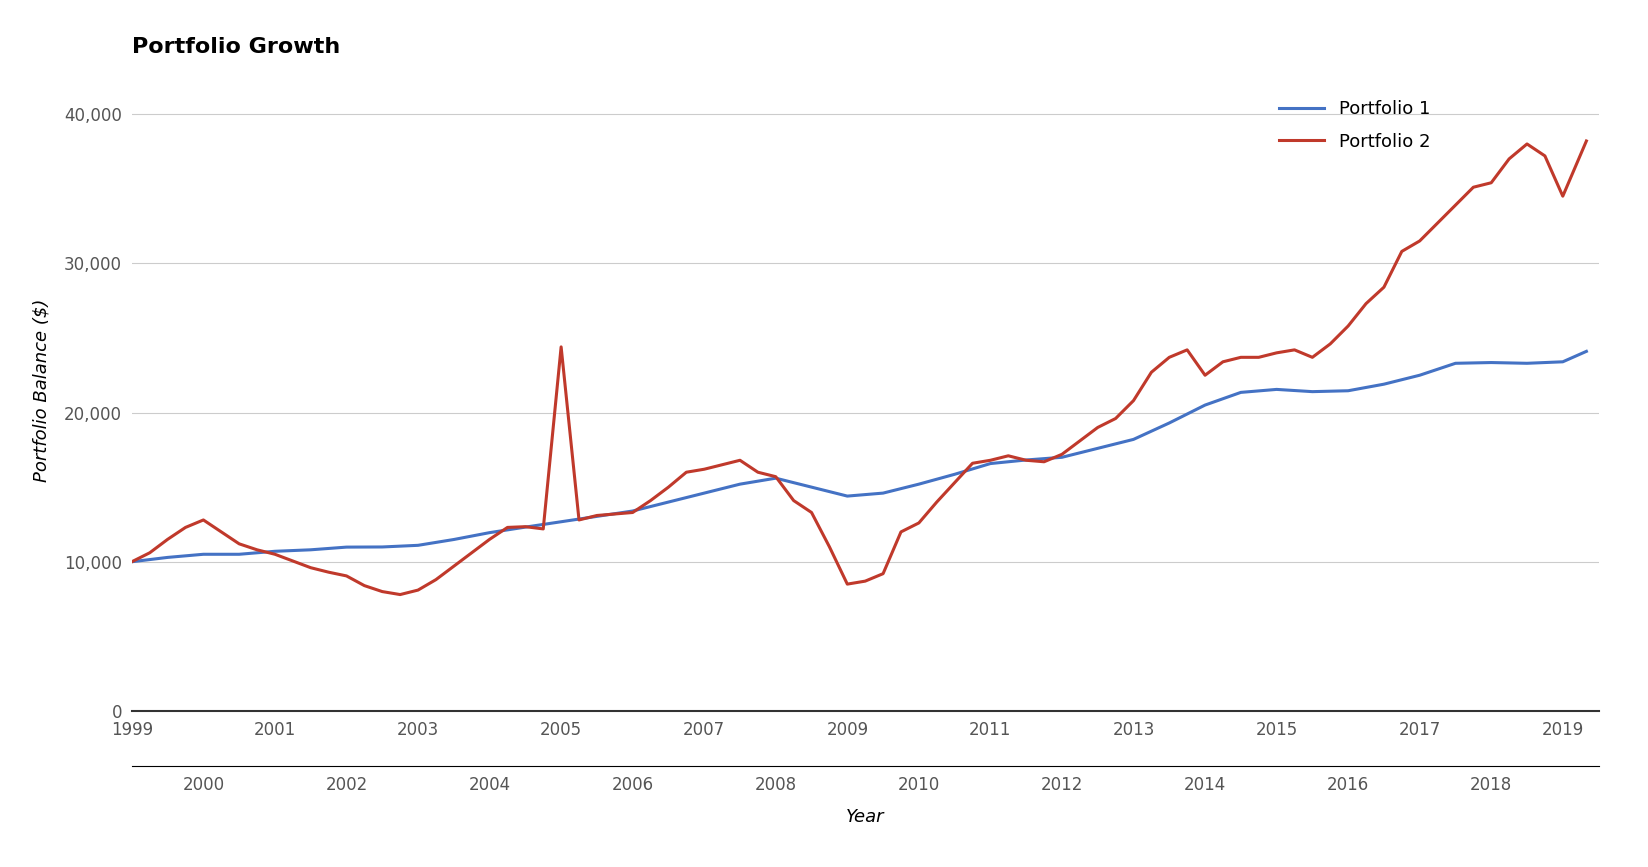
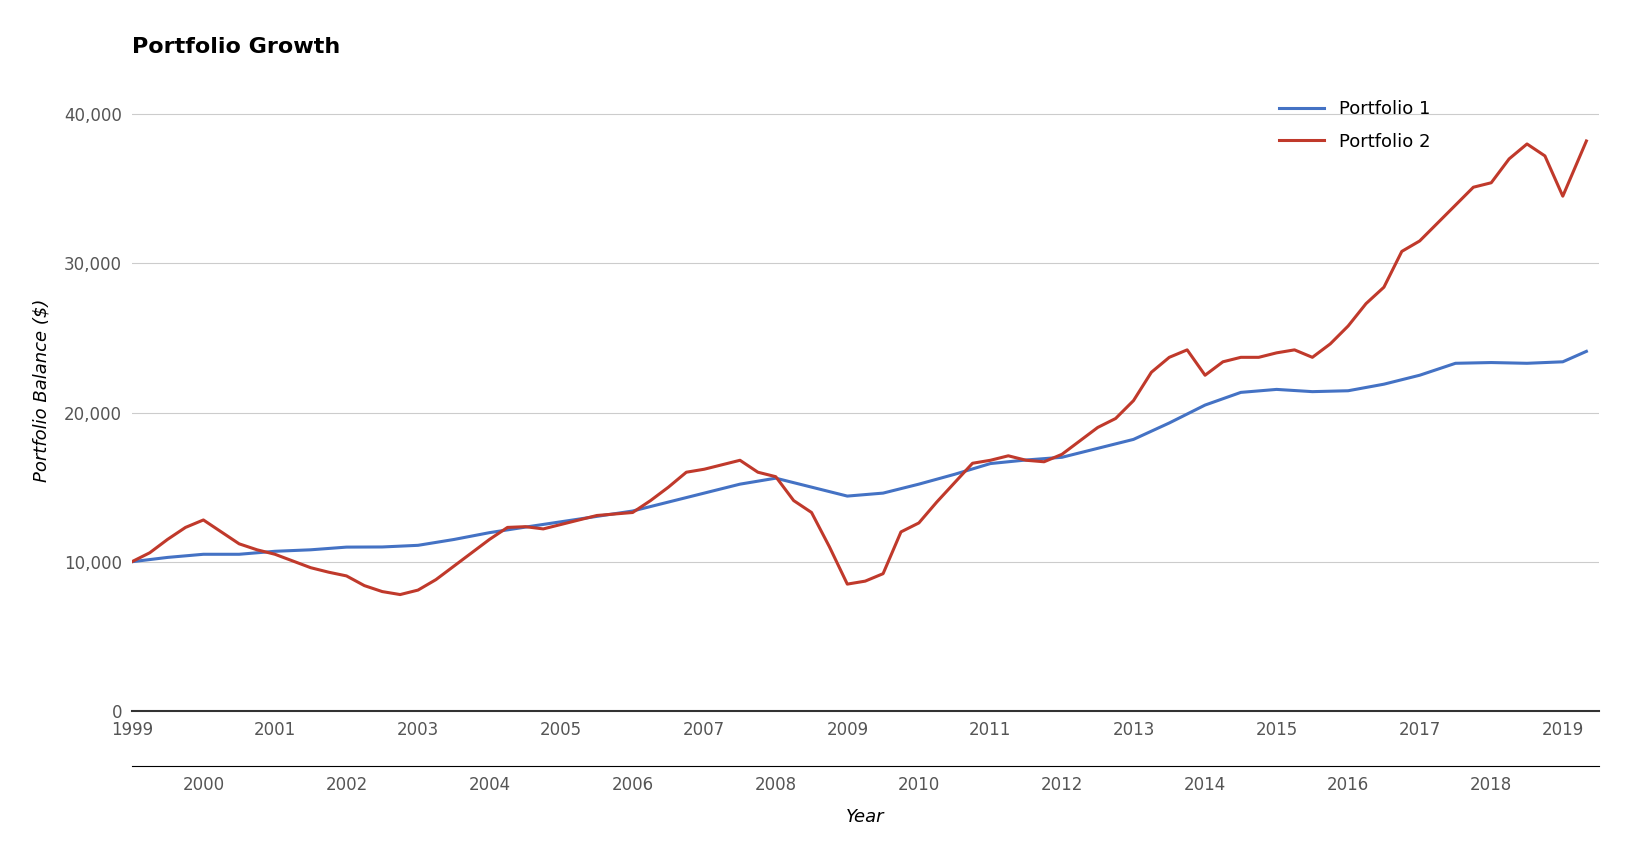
Portfolio 2/2005: 24,400 -> 12,500
